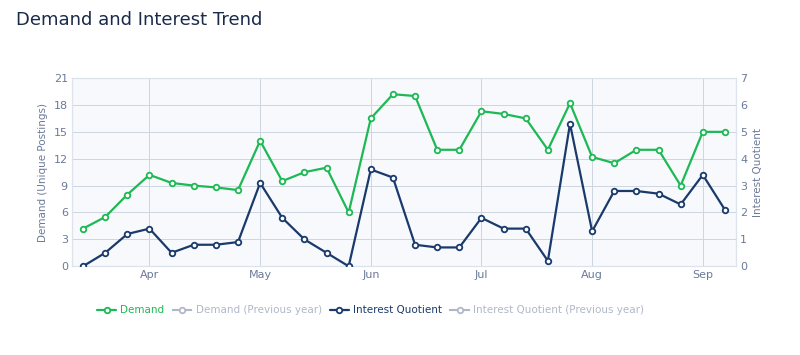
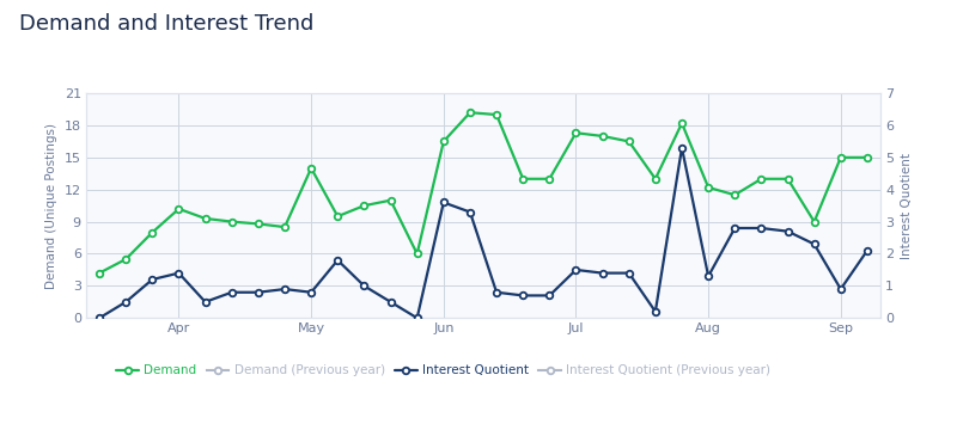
Interest Quotient/May: 3.1 -> 0.8
Interest Quotient/Jul: 1.8 -> 1.5
Interest Quotient/Sep: 3.4 -> 0.9
